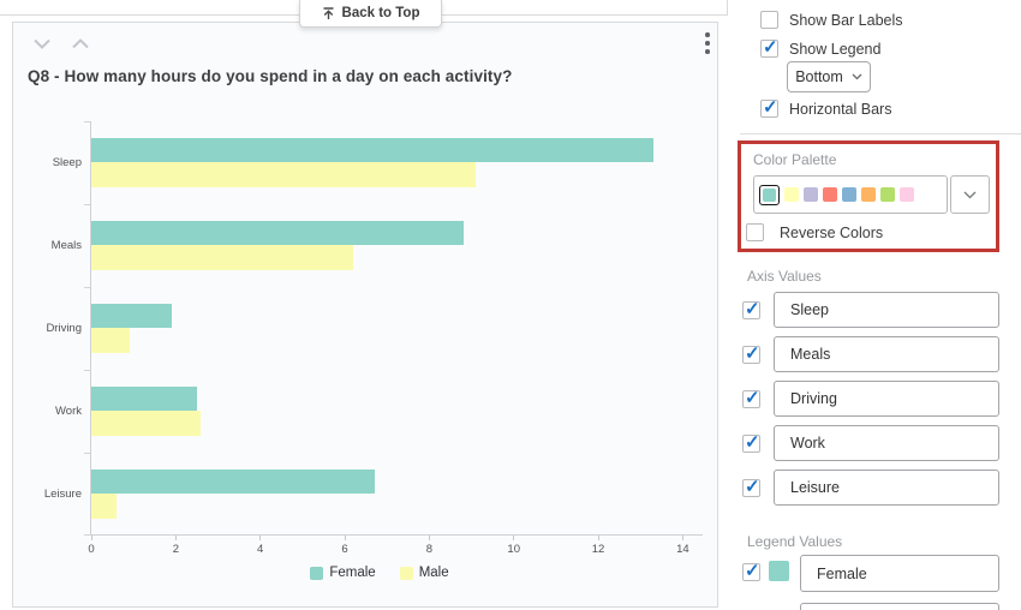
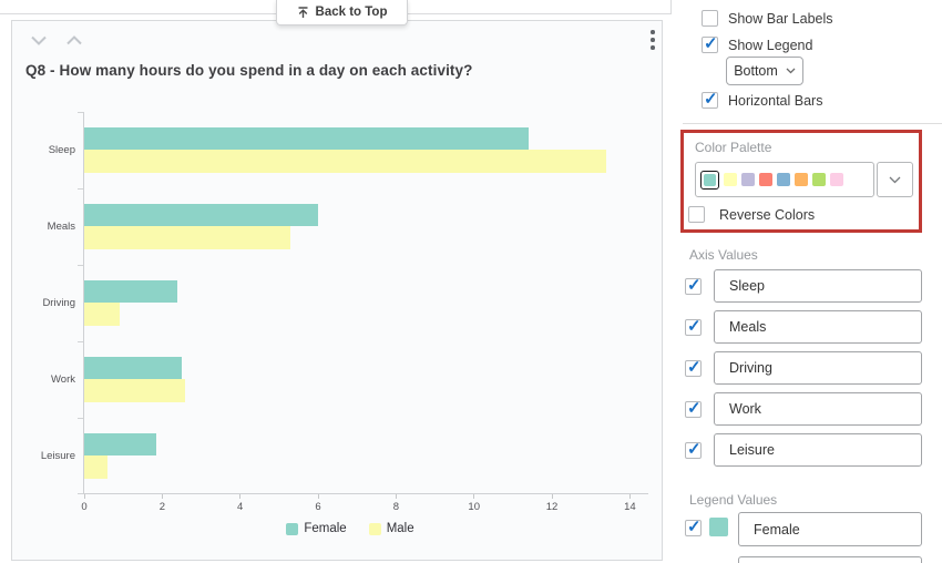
Female/Sleep: 13.3 -> 11.4
Male/Sleep: 9.1 -> 13.4
Female/Meals: 8.8 -> 6.0
Male/Meals: 6.2 -> 5.3
Female/Driving: 1.9 -> 2.4
Female/Leisure: 6.7 -> 1.9
